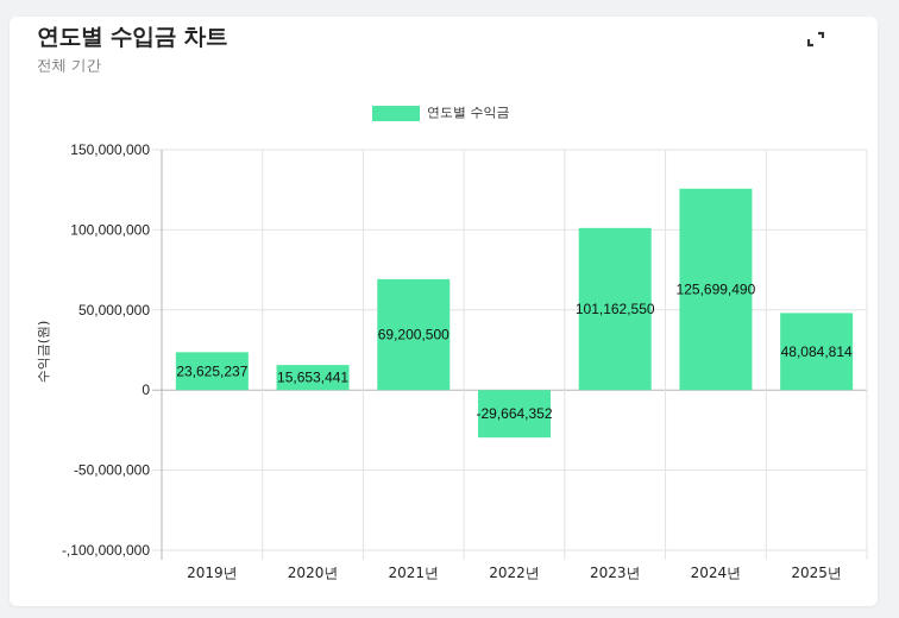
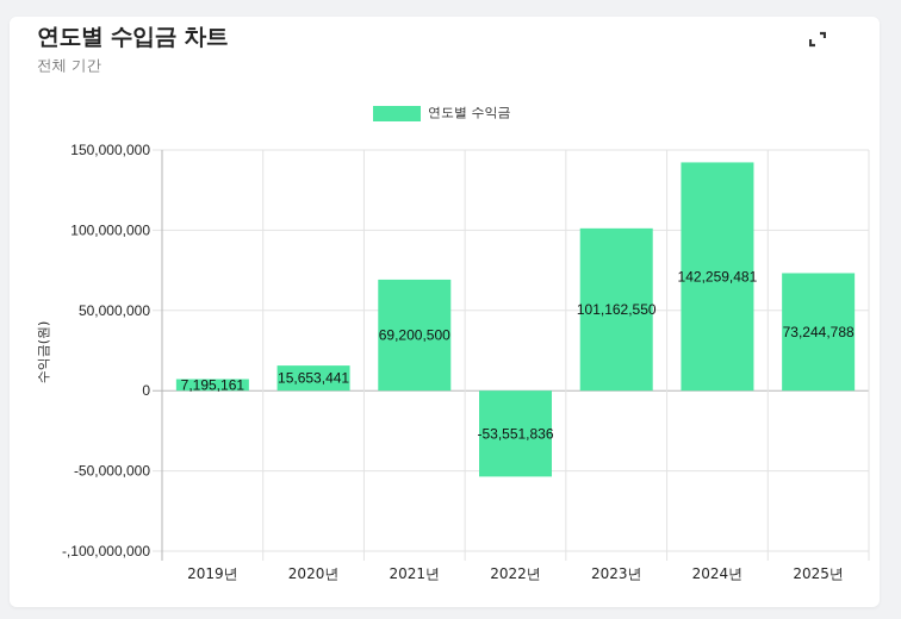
2019년: 23,625,237 -> 7,195,161
2022년: -29,664,352 -> -53,551,836
2024년: 125,699,490 -> 142,259,481
2025년: 48,084,814 -> 73,244,788
